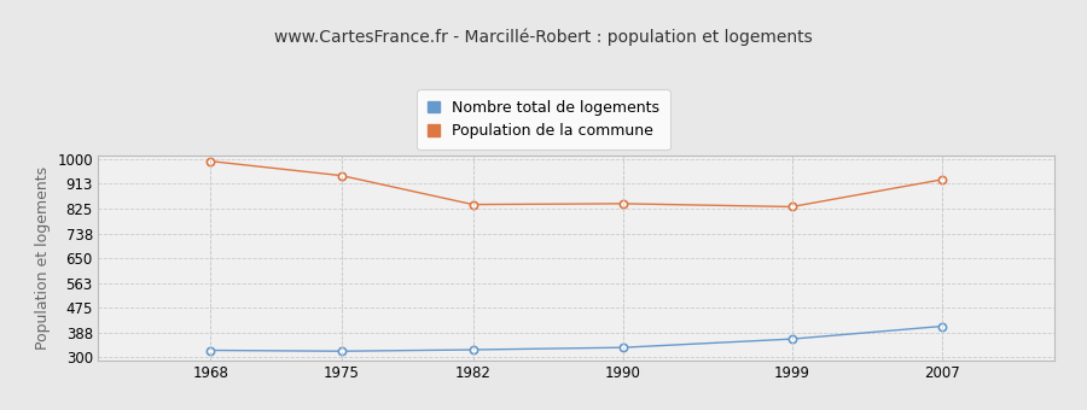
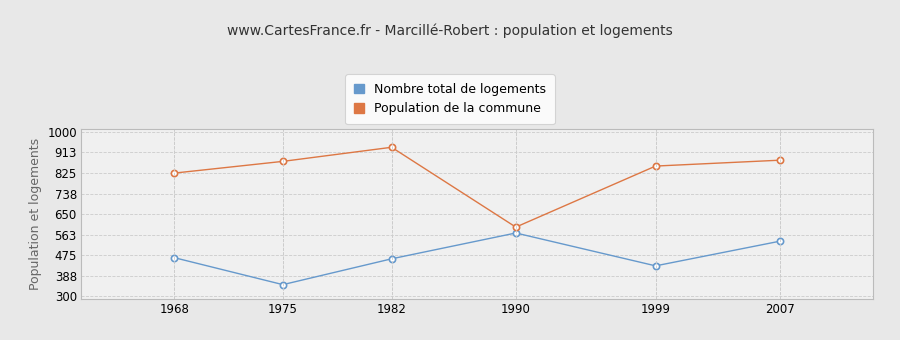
Nombre total de logements/1968: 325 -> 465
Population de la commune/1968: 993 -> 825
Nombre total de logements/1975: 322 -> 350
Population de la commune/1975: 942 -> 875
Nombre total de logements/1982: 327 -> 460
Population de la commune/1982: 840 -> 935
Nombre total de logements/1990: 335 -> 570
Population de la commune/1990: 843 -> 595
Nombre total de logements/1999: 365 -> 430
Population de la commune/1999: 832 -> 855
Nombre total de logements/2007: 410 -> 535
Population de la commune/2007: 928 -> 880
